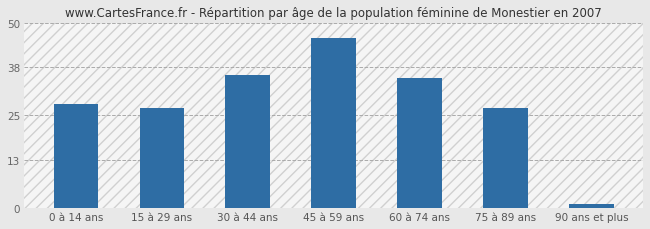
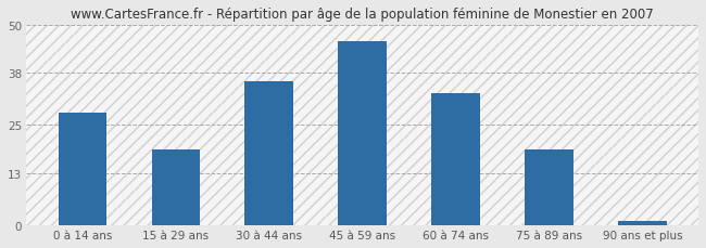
15 à 29 ans: 27 -> 19
60 à 74 ans: 35 -> 33
75 à 89 ans: 27 -> 19
